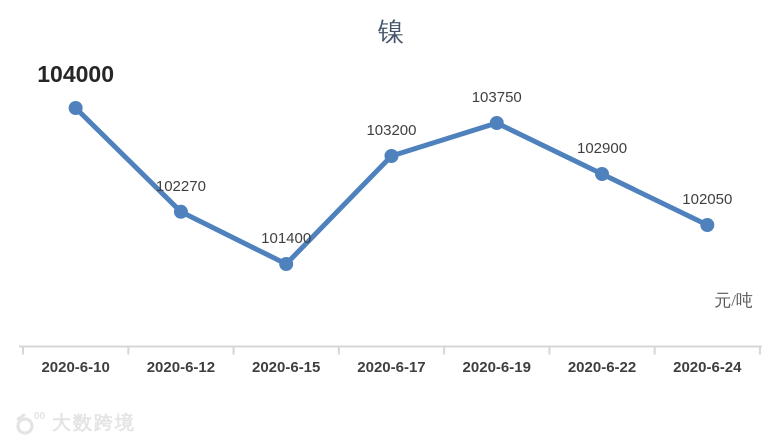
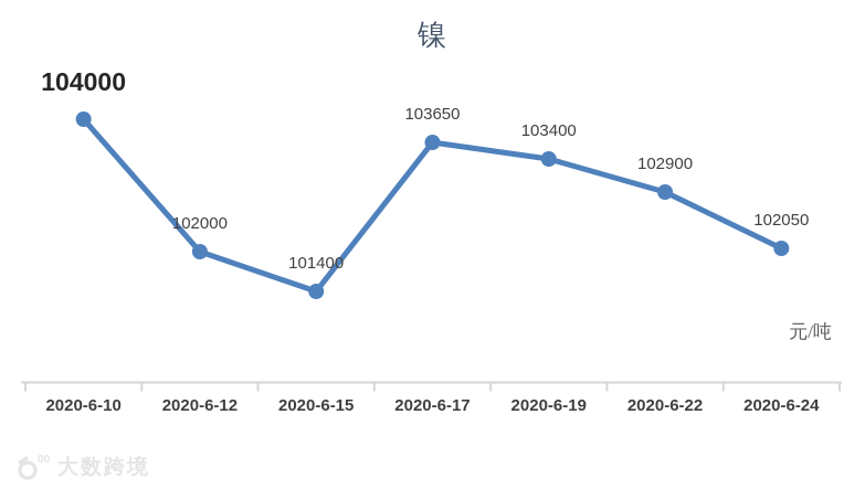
2020-6-12: 102270 -> 102000
2020-6-17: 103200 -> 103650
2020-6-19: 103750 -> 103400
